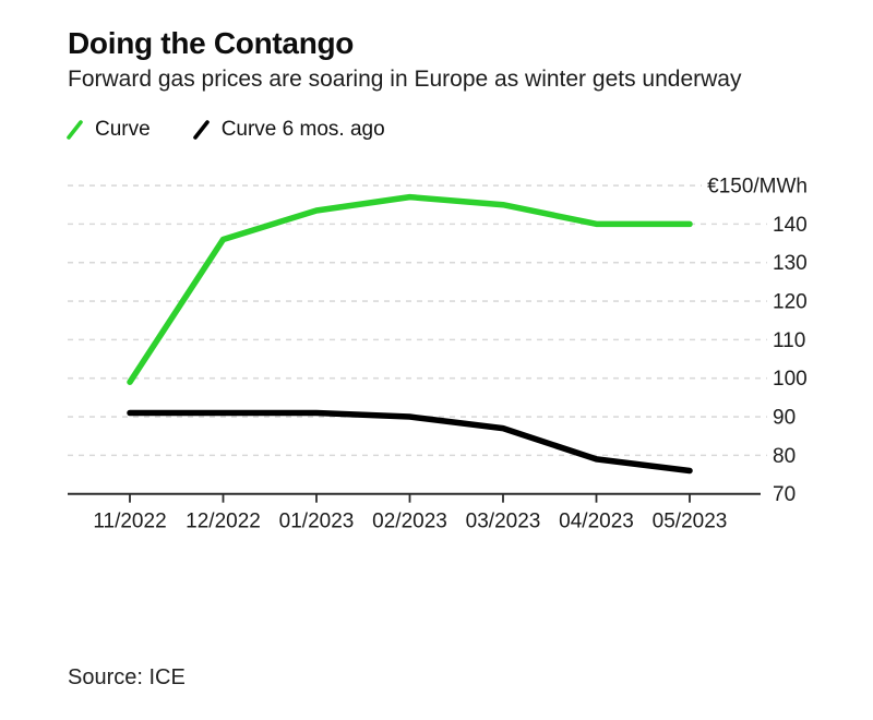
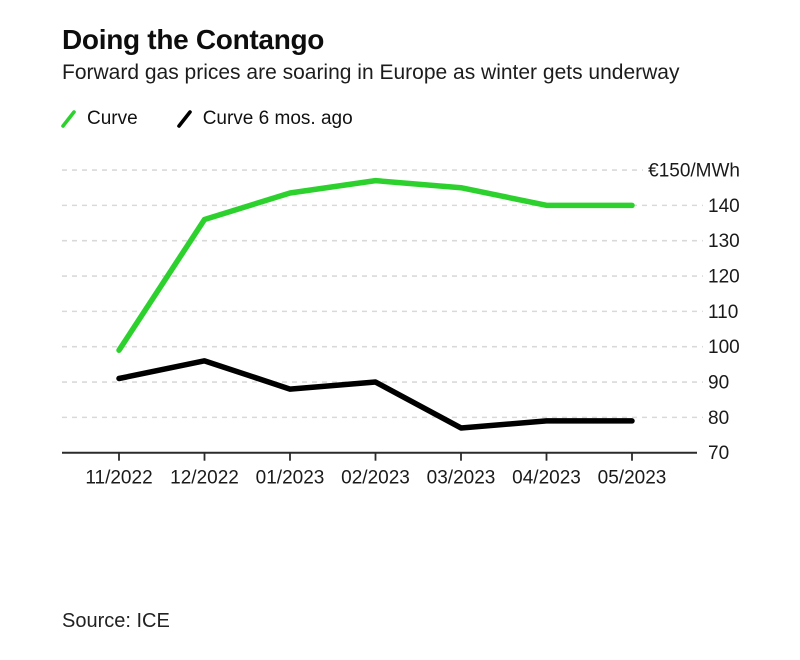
Curve 6 mos. ago/12/2022: 91 -> 96
Curve 6 mos. ago/01/2023: 91 -> 88
Curve 6 mos. ago/03/2023: 87 -> 77
Curve 6 mos. ago/05/2023: 76 -> 79
